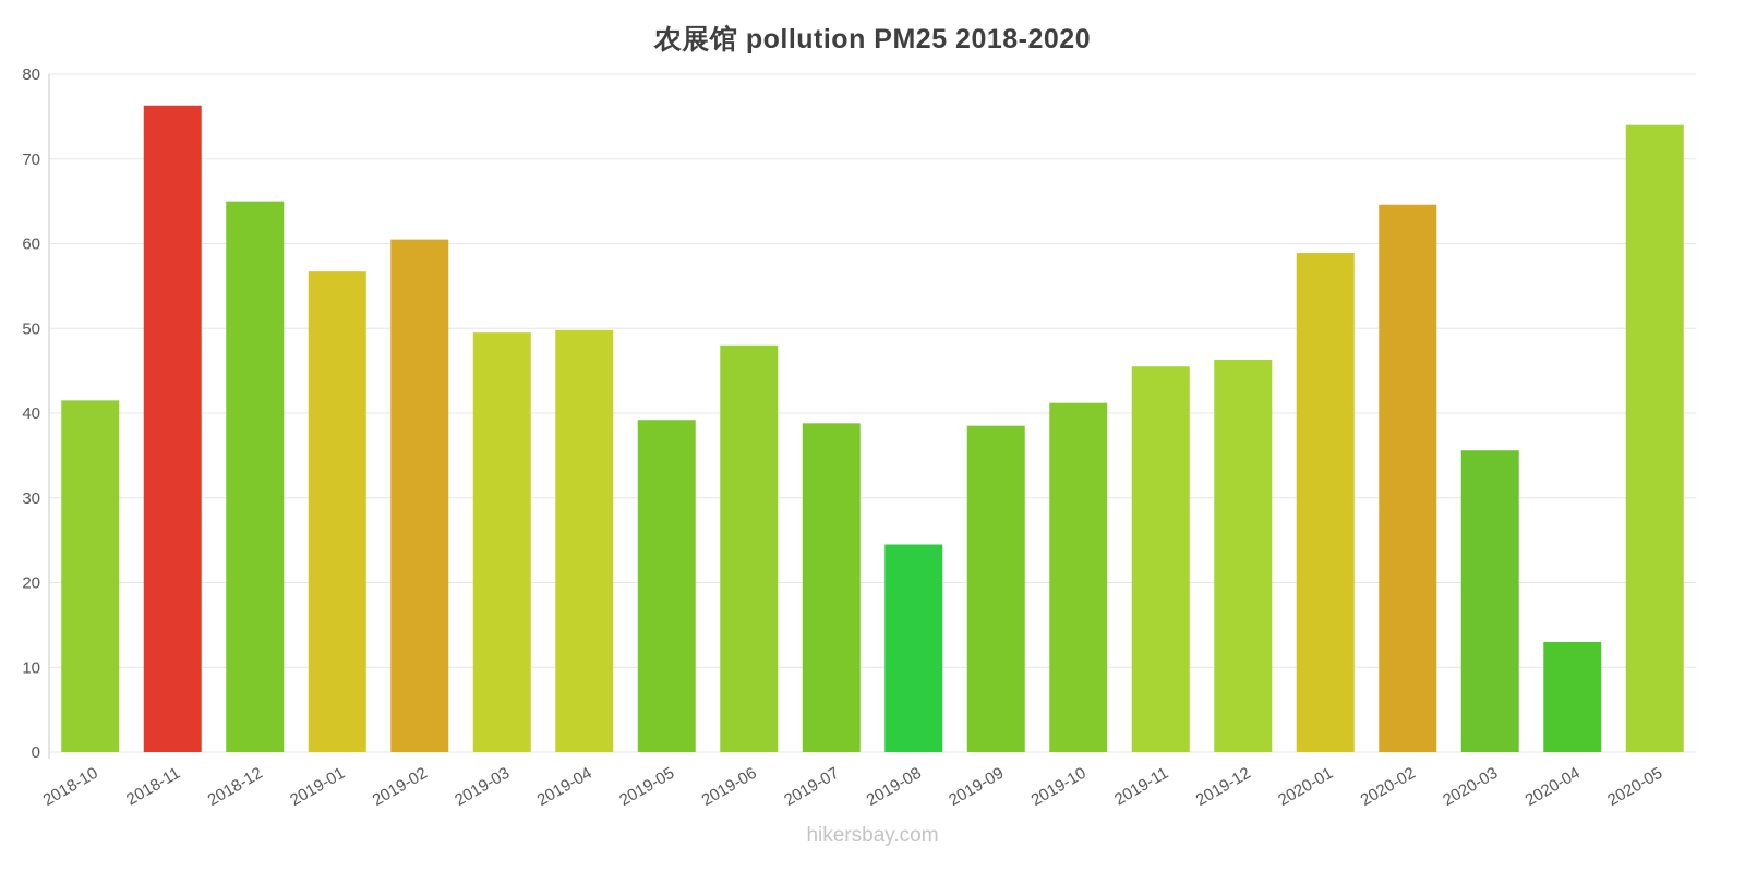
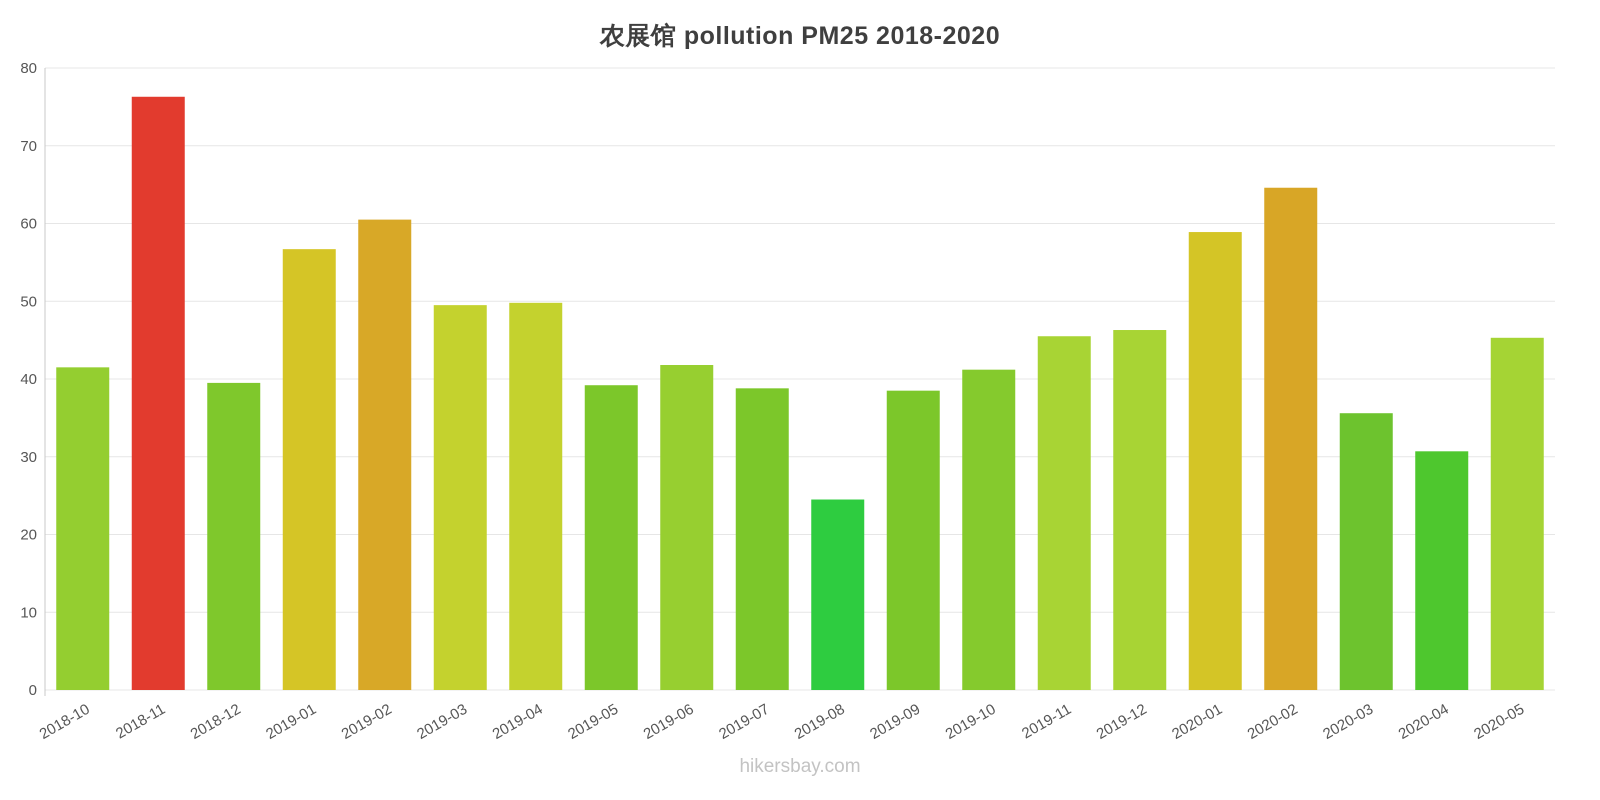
2018-12: 65 -> 40
2019-06: 48 -> 42
2020-04: 13 -> 31
2020-05: 74 -> 45
